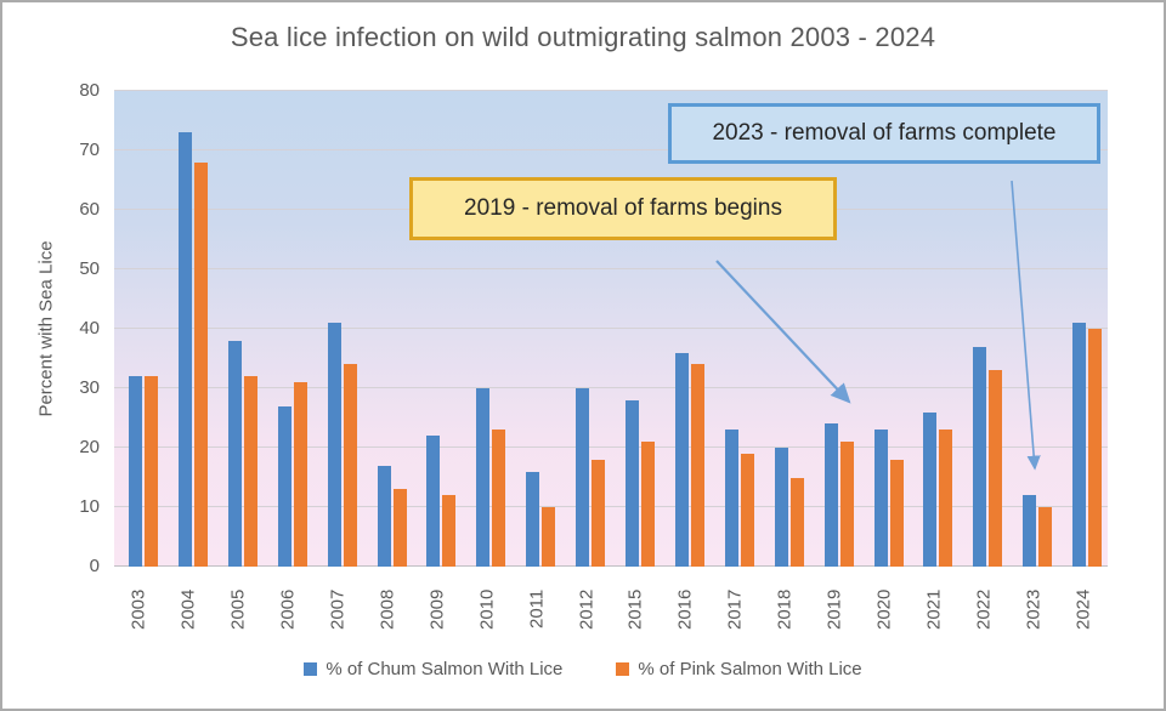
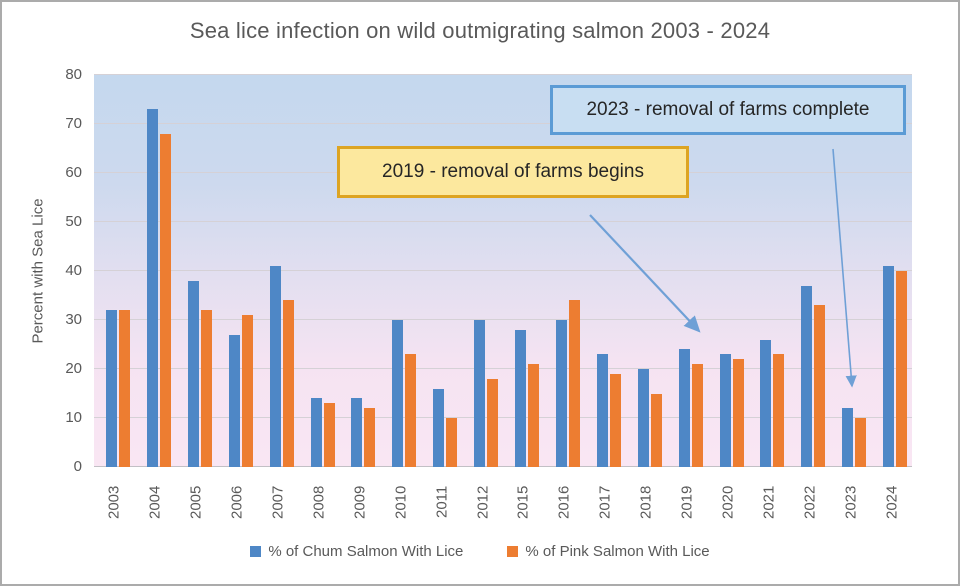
% of Chum Salmon With Lice/2008: 17 -> 14
% of Chum Salmon With Lice/2009: 22 -> 14
% of Chum Salmon With Lice/2016: 36 -> 30
% of Pink Salmon With Lice/2020: 18 -> 22
